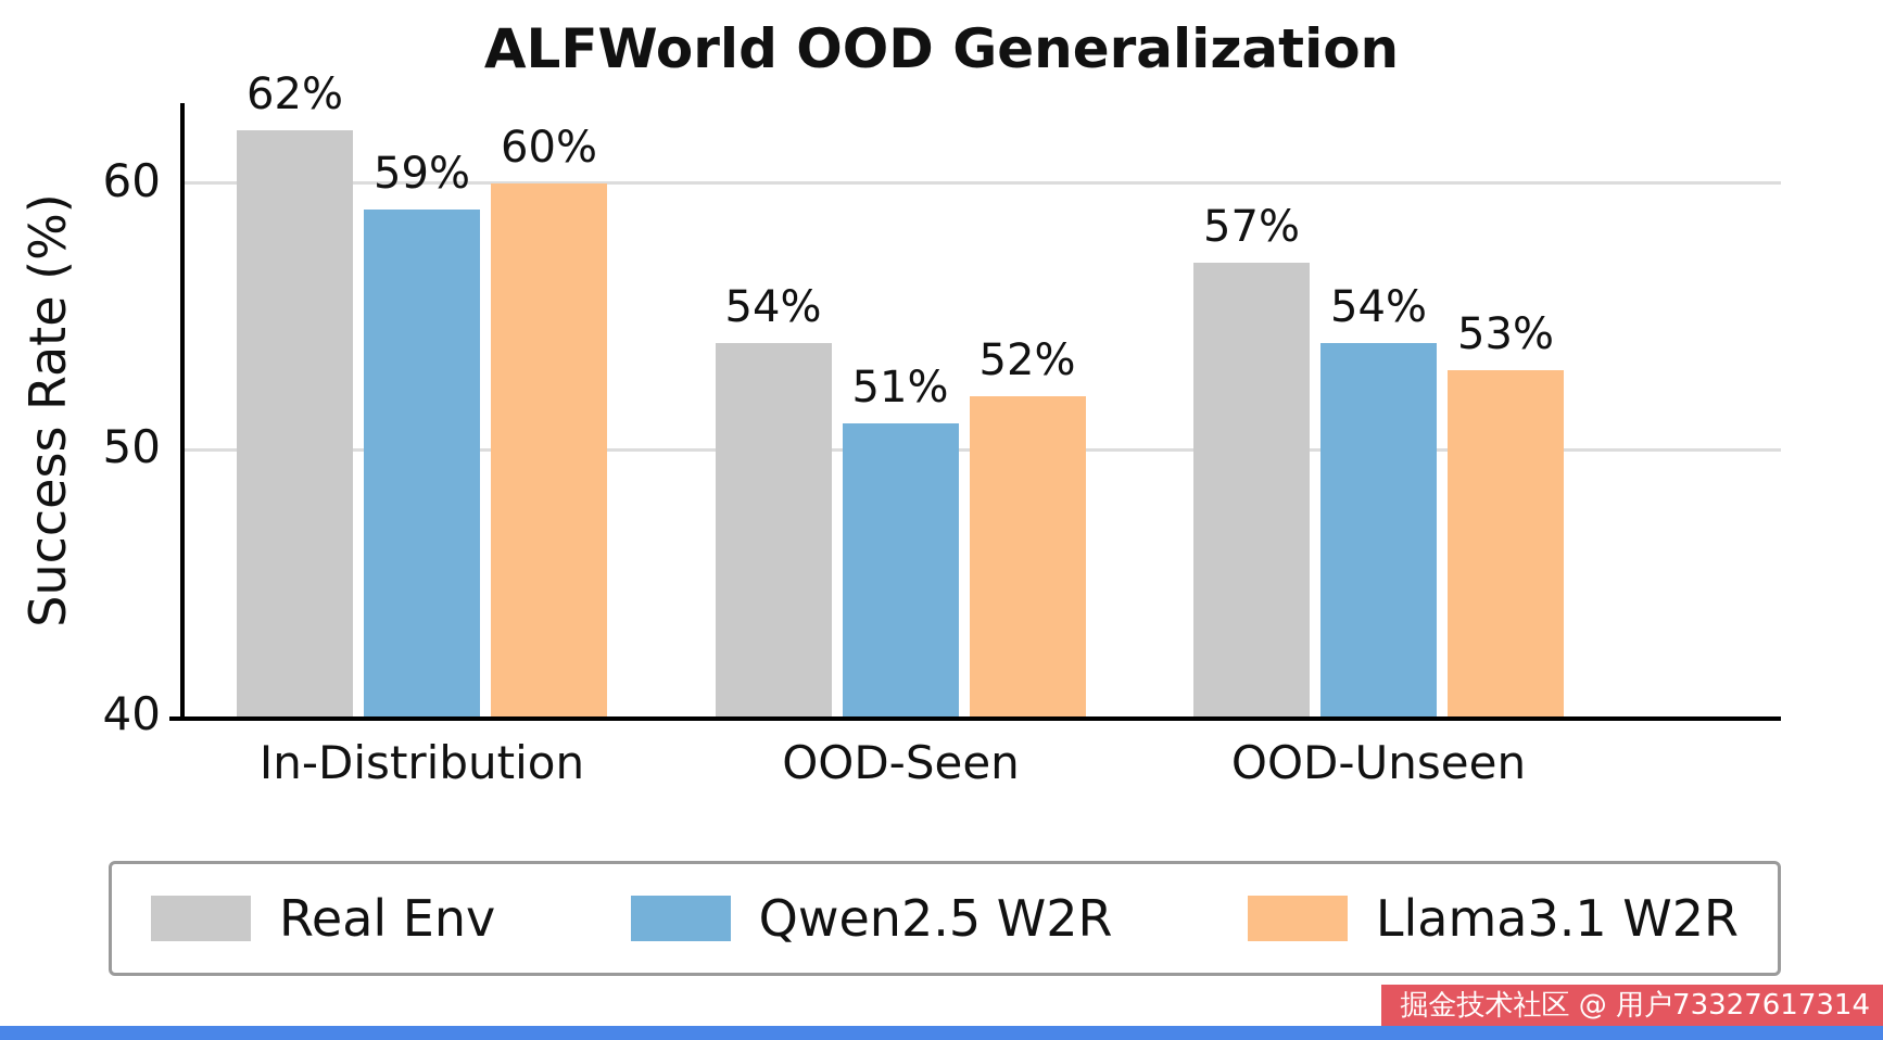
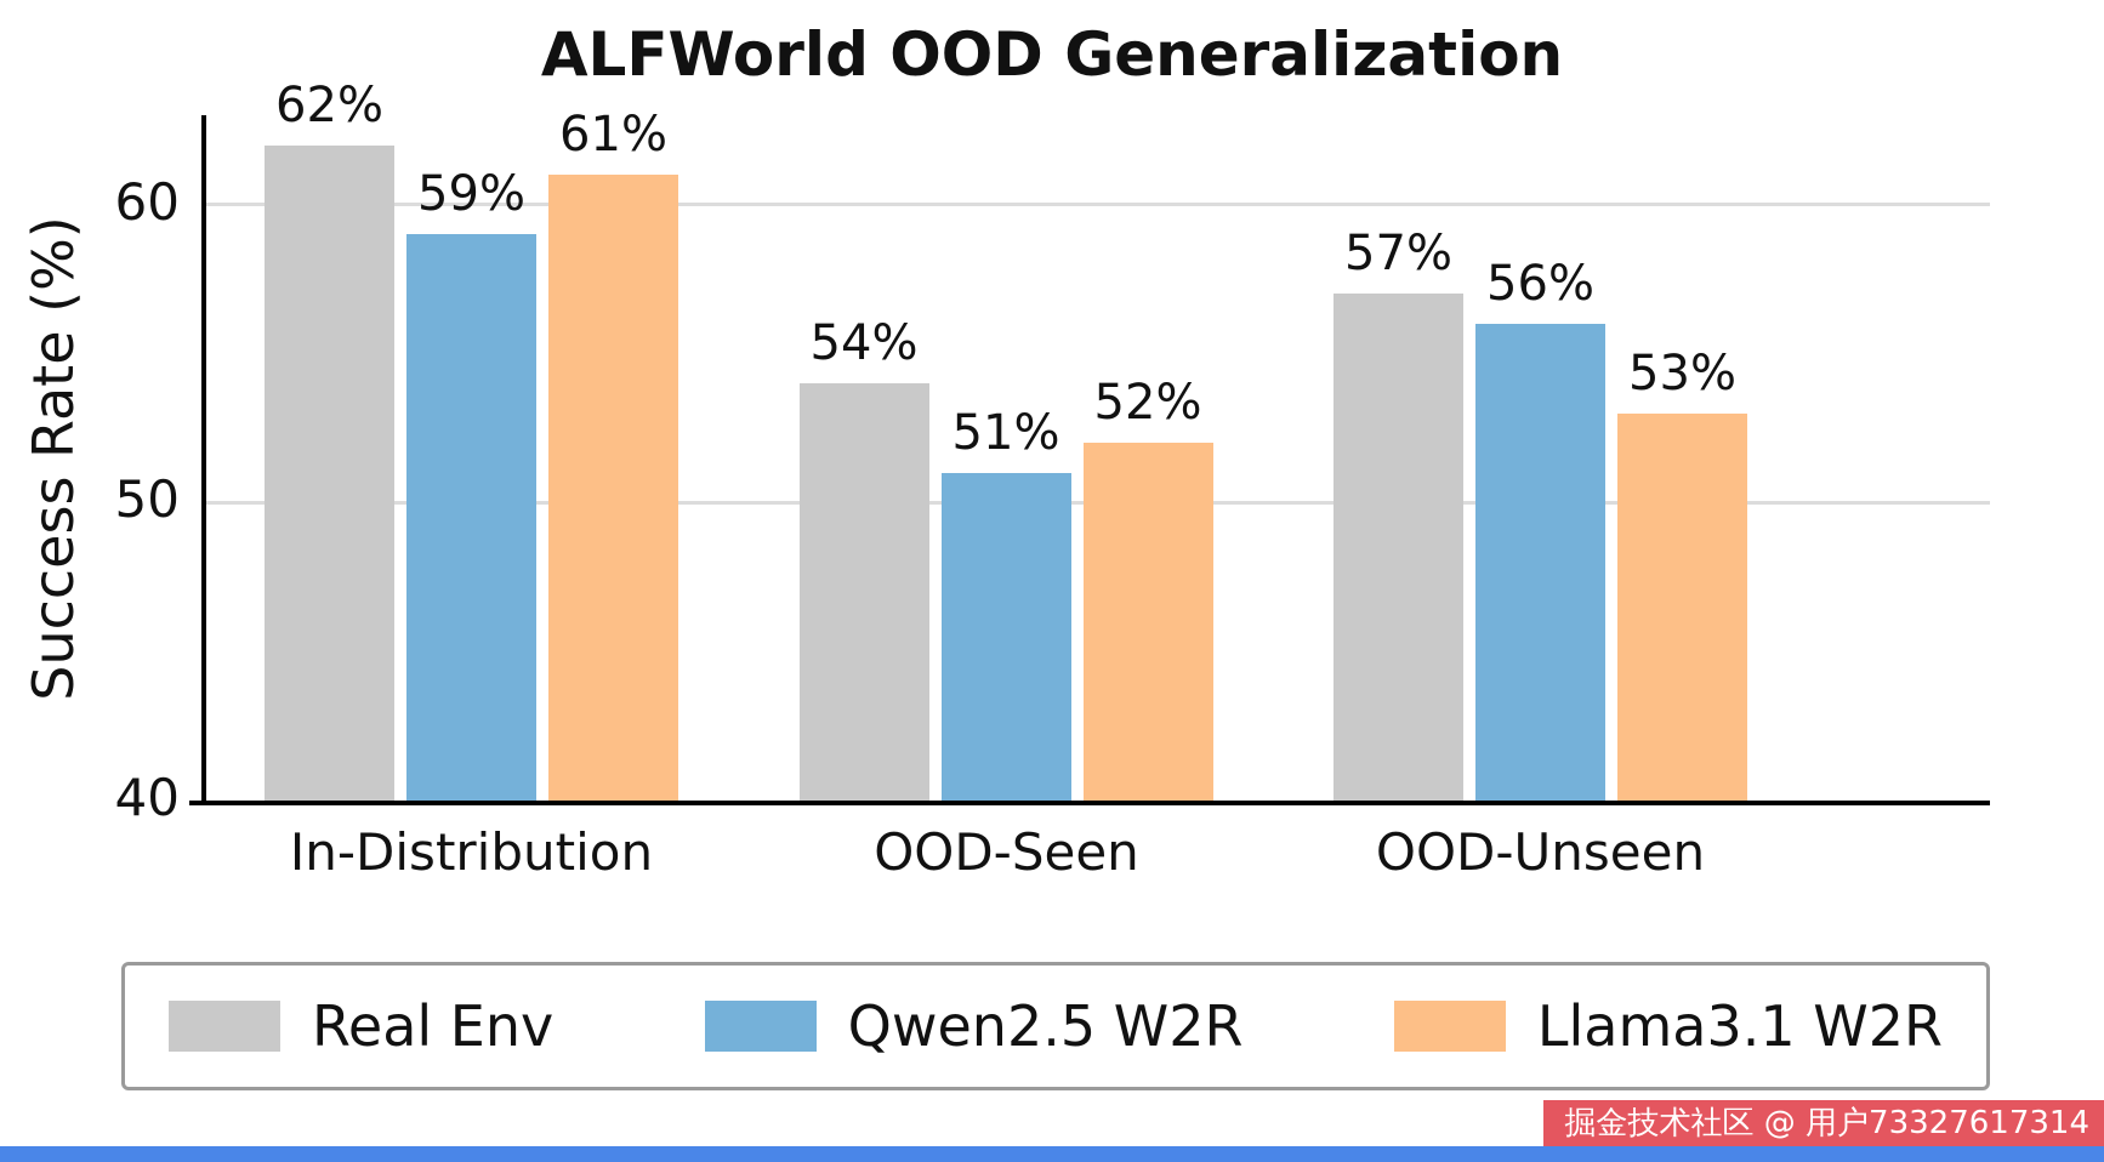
Llama3.1 W2R/In-Distribution: 60% -> 61%
Qwen2.5 W2R/OOD-Unseen: 54% -> 56%
